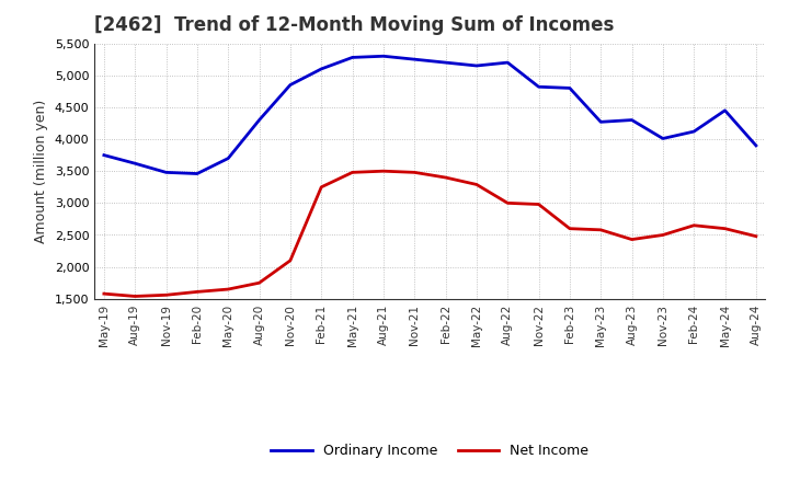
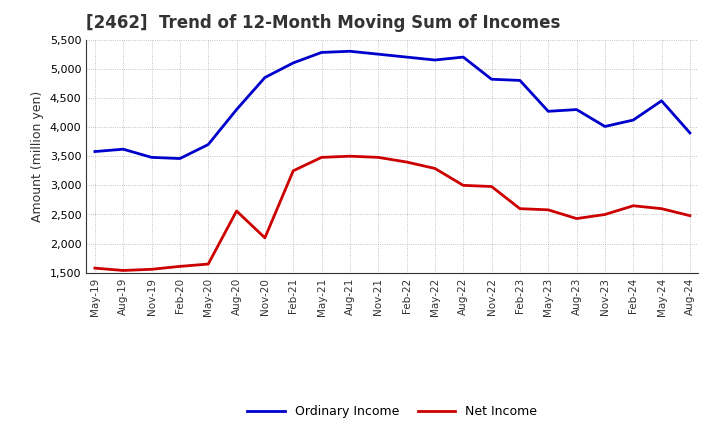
Ordinary Income/May-19: 3,750 -> 3,580
Net Income/Aug-20: 1,750 -> 2,560
